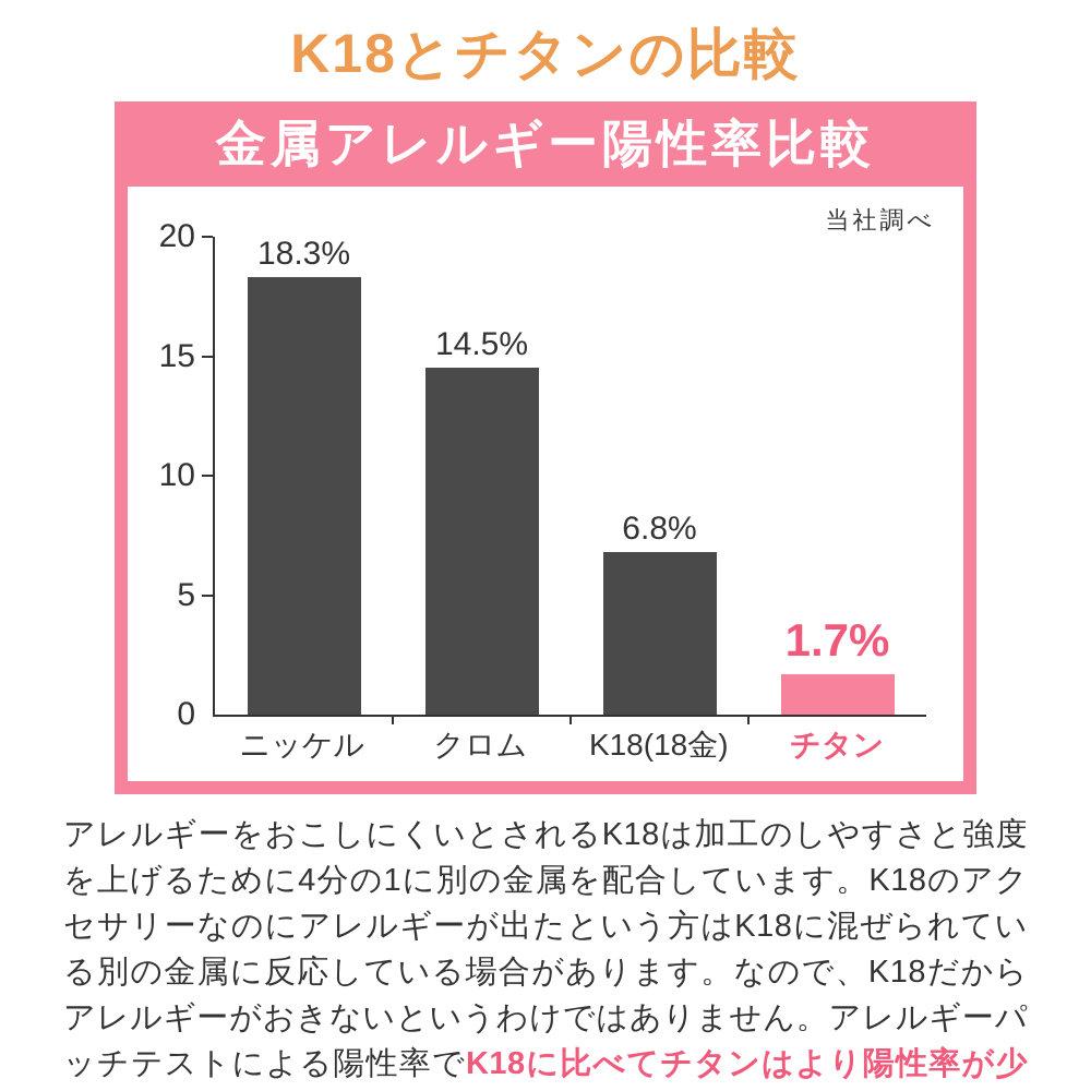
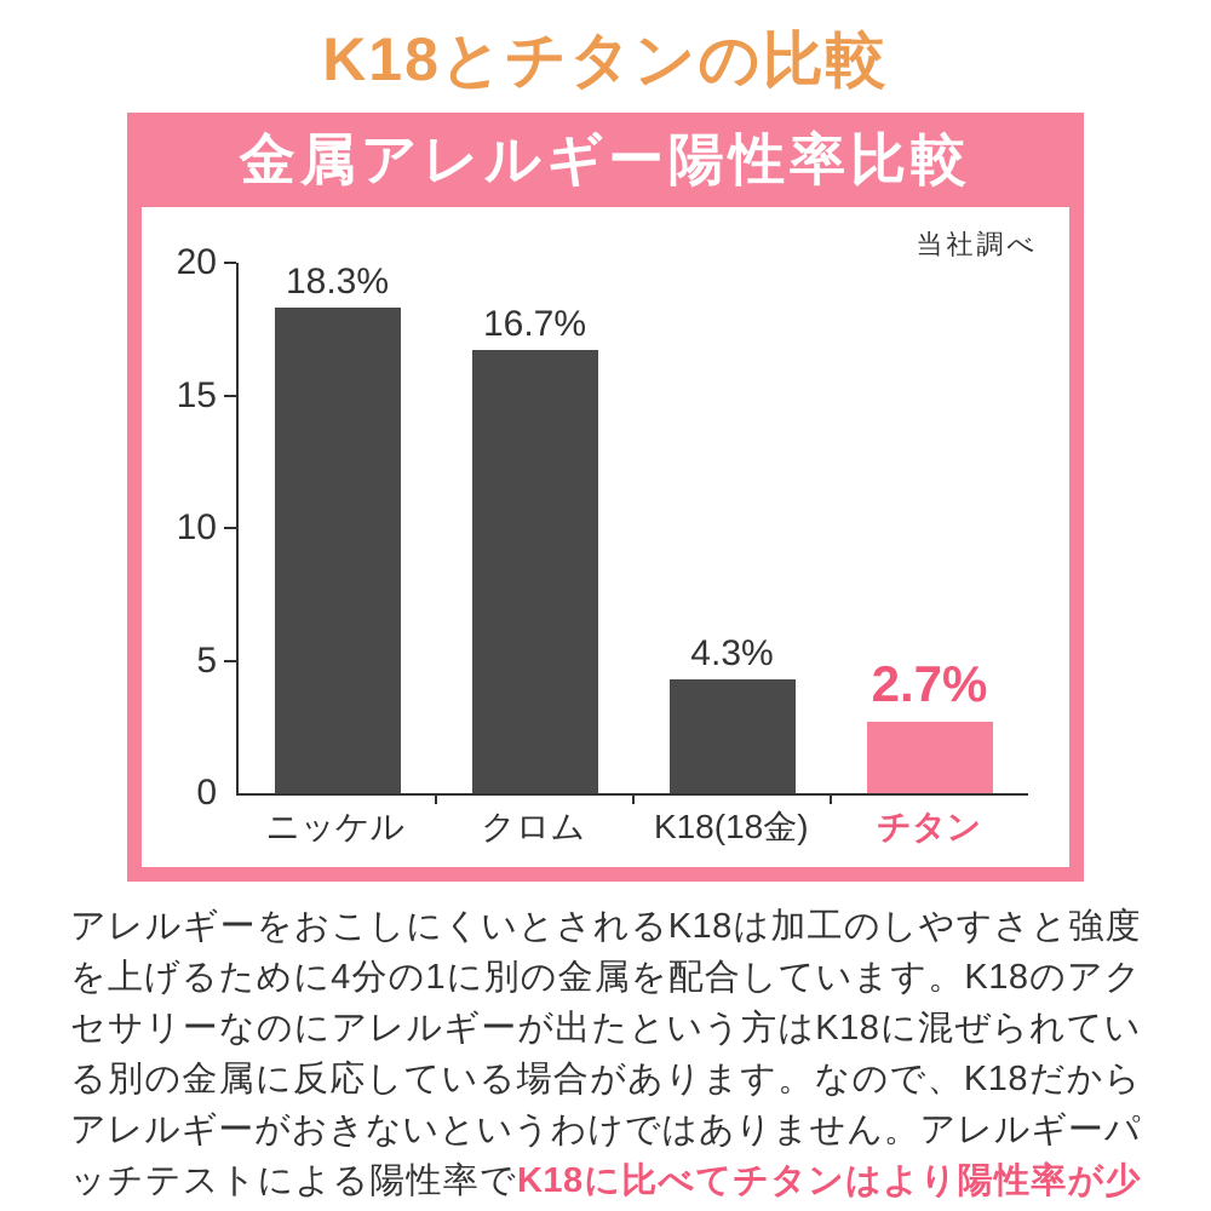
クロム: 14.5% -> 16.7%
K18(18金): 6.8% -> 4.3%
チタン: 1.7% -> 2.7%
